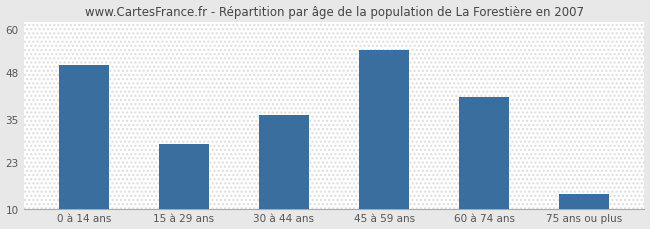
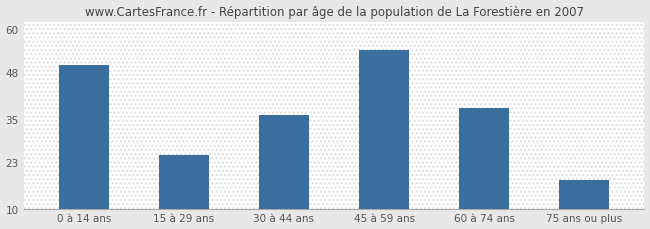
15 à 29 ans: 28 -> 25
60 à 74 ans: 41 -> 38
75 ans ou plus: 14 -> 18
